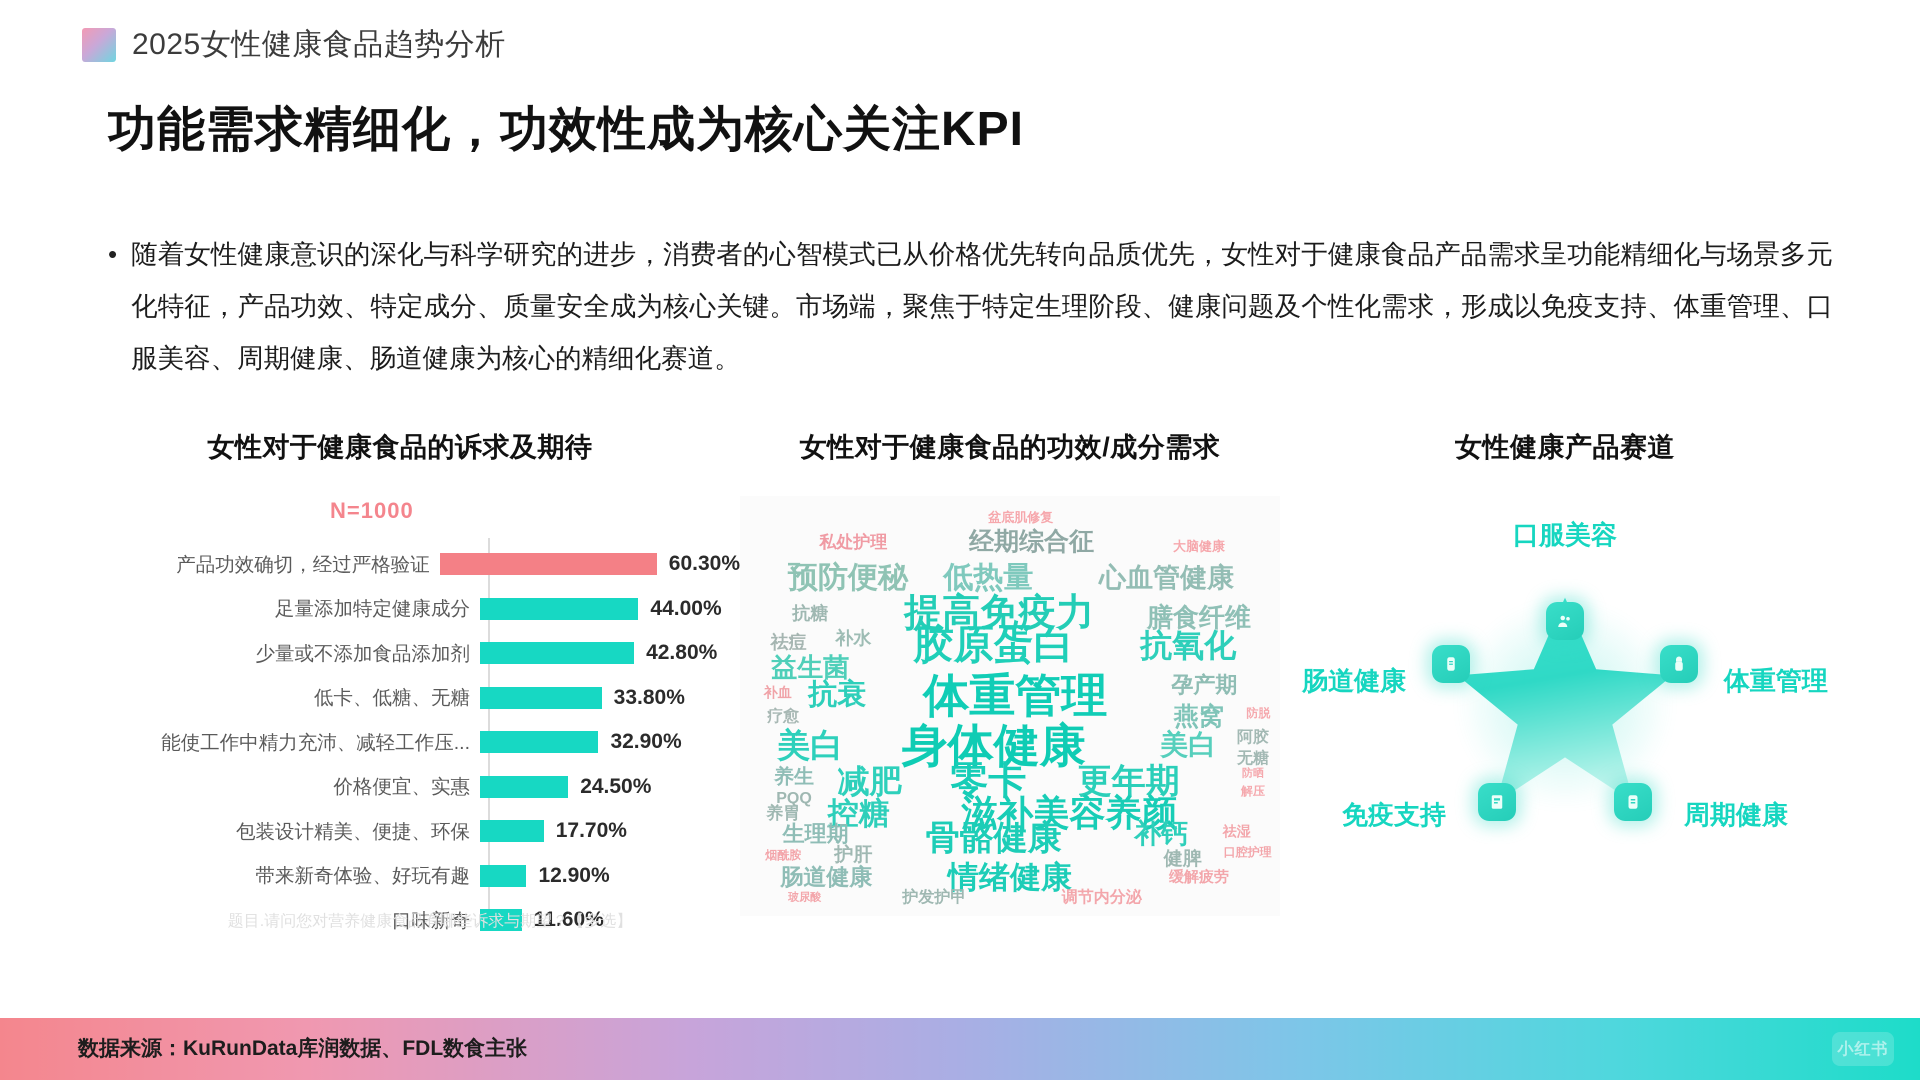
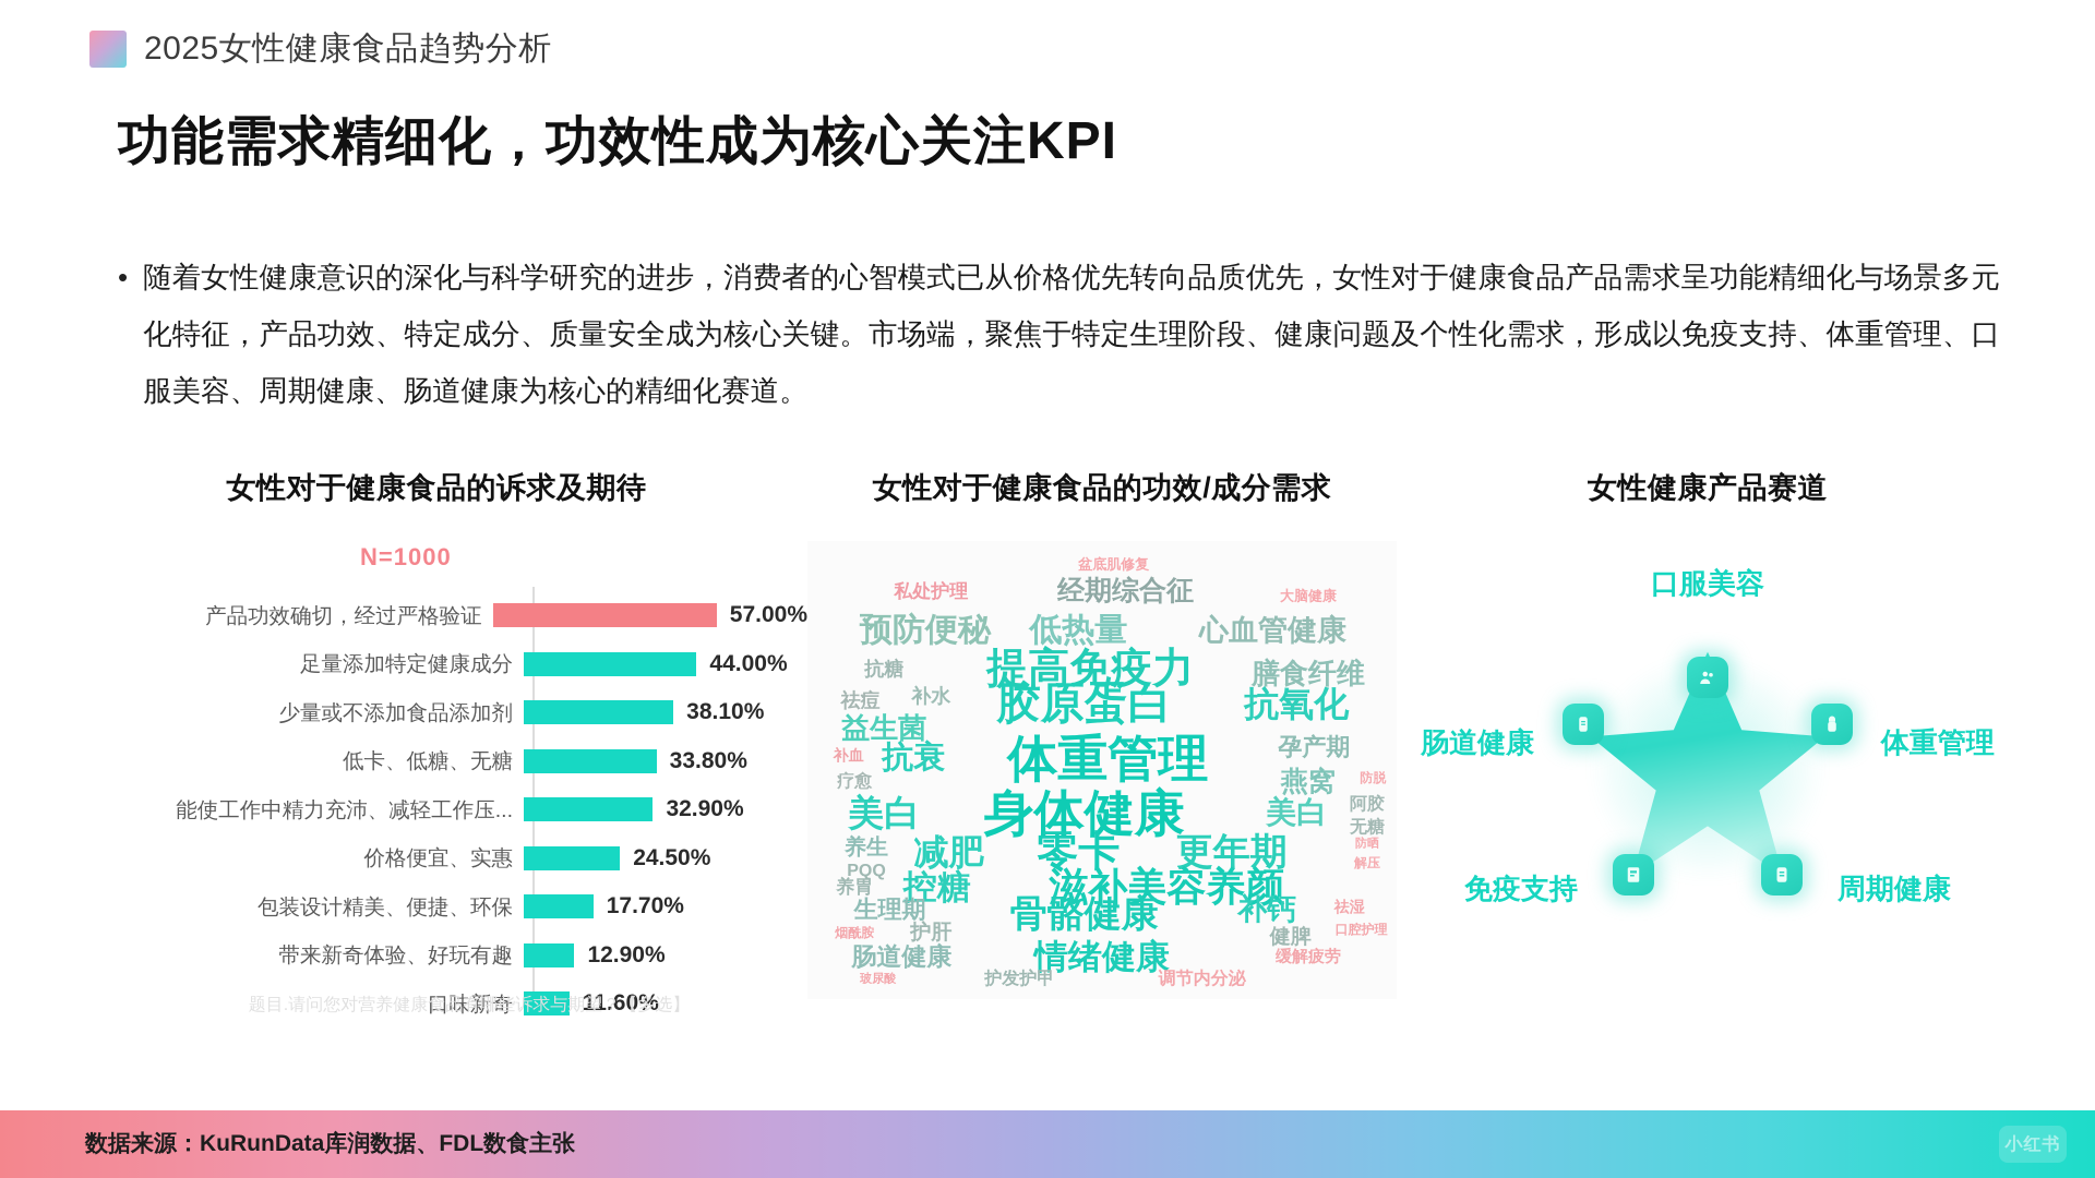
产品功效确切，经过严格验证: 60.30% -> 57.00%
少量或不添加食品添加剂: 42.80% -> 38.10%
